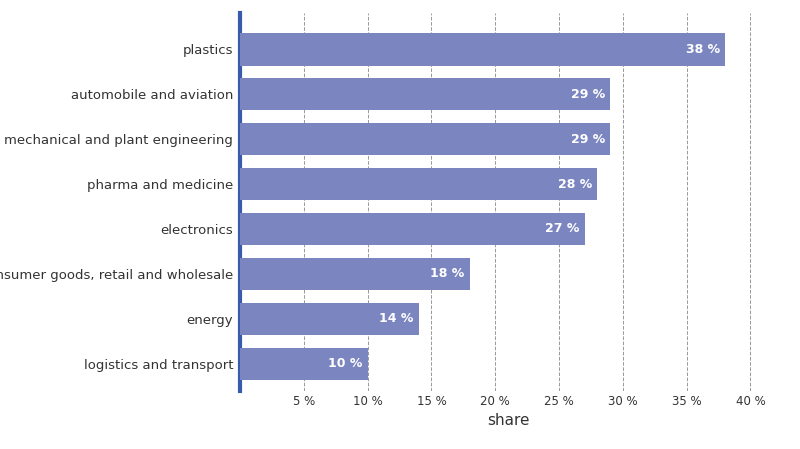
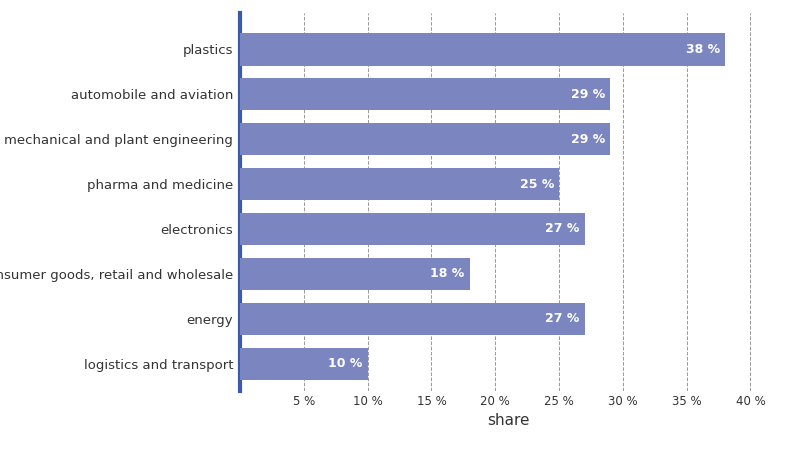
pharma and medicine: 28 -> 25
energy: 14 -> 27
